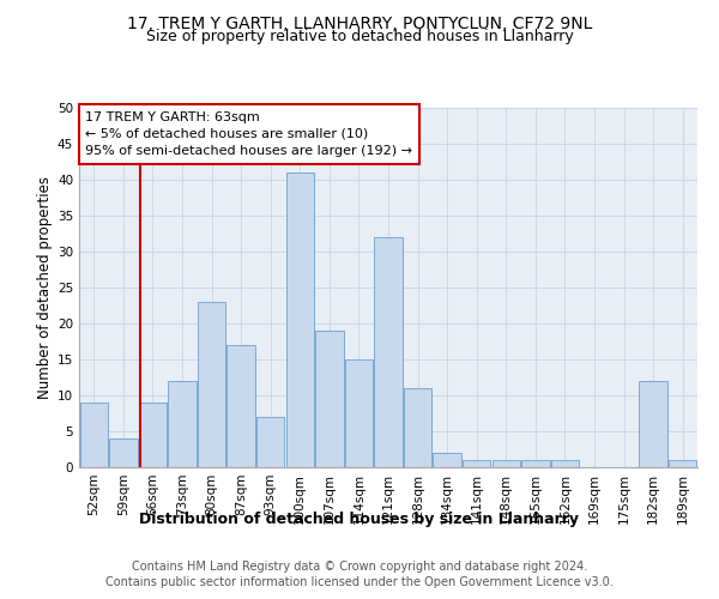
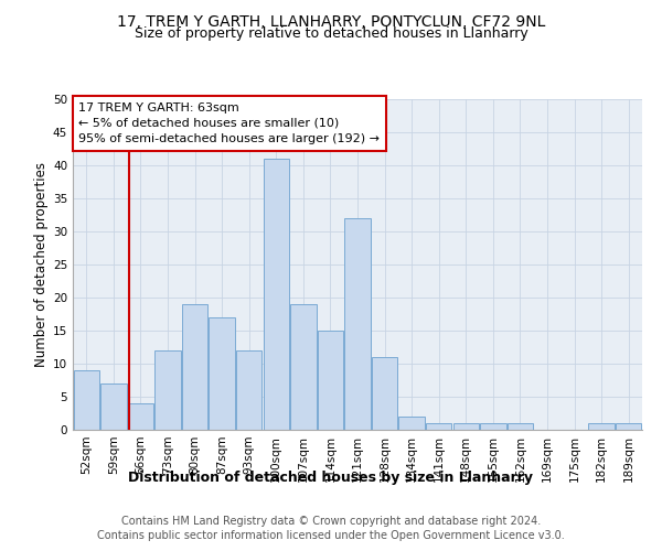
59sqm: 4 -> 7
66sqm: 9 -> 4
80sqm: 23 -> 19
93sqm: 7 -> 12
182sqm: 12 -> 1
